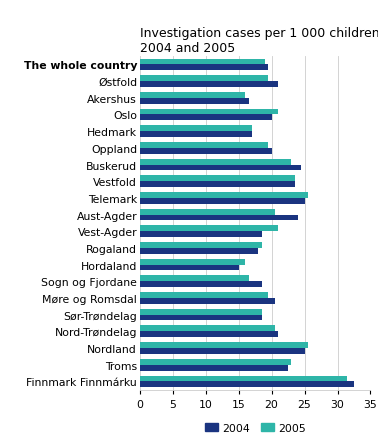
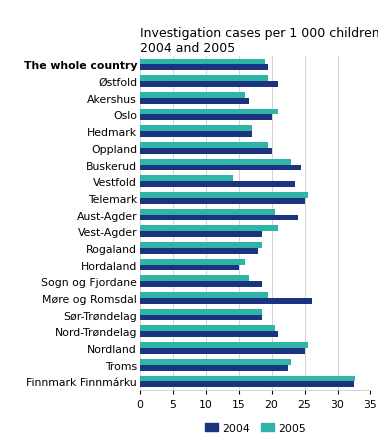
2005/Vestfold: 23.5 -> 14.2
2004/Møre og Romsdal: 20.5 -> 26.2
2005/Finnmark Finnmárku: 31.5 -> 32.6
